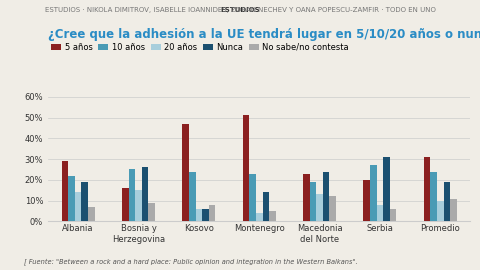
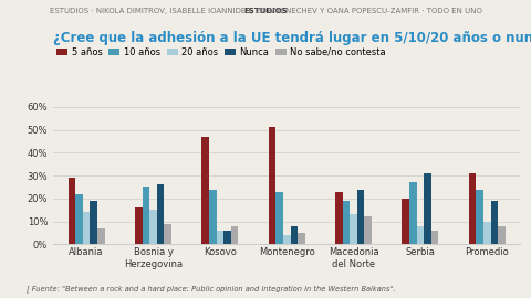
Nunca/Montenegro: 14% -> 8%
No sabe/no contesta/Promedio: 11% -> 8%
